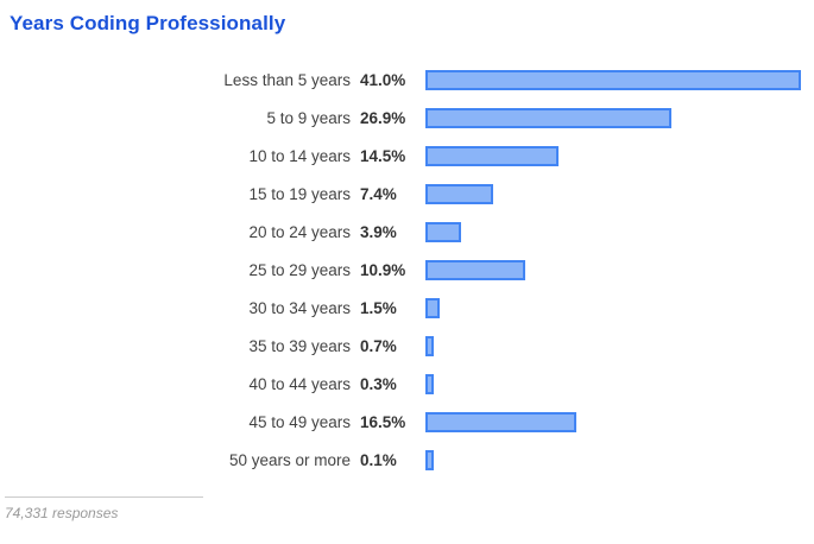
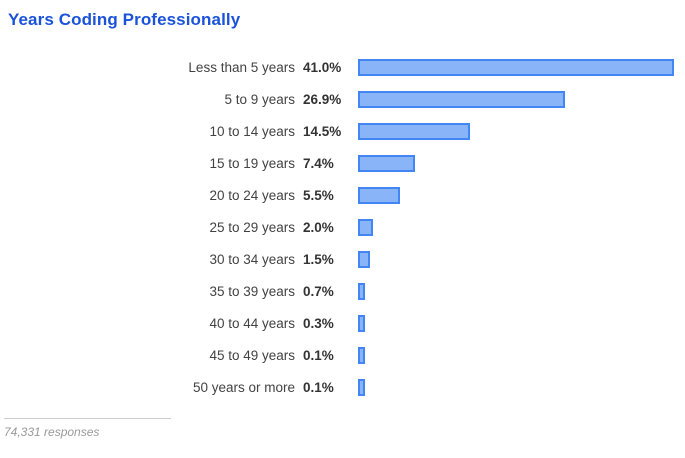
20 to 24 years: 3.9% -> 5.5%
25 to 29 years: 10.9% -> 2.0%
45 to 49 years: 16.5% -> 0.1%
